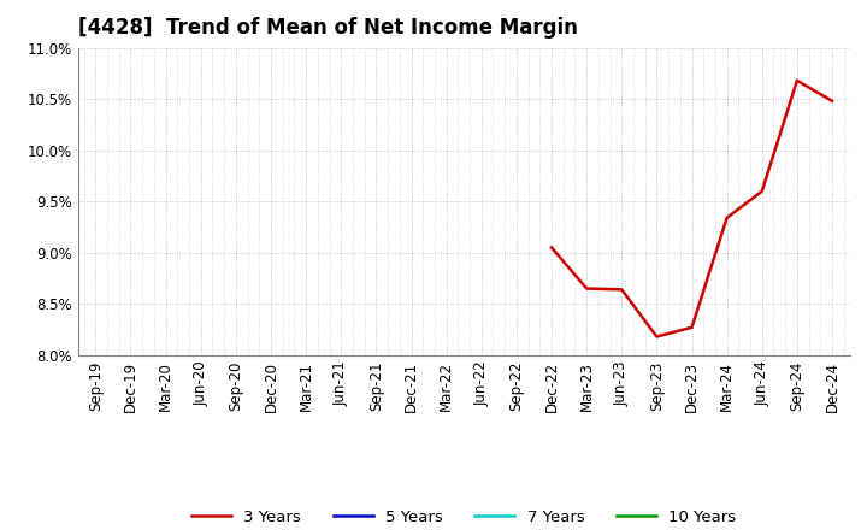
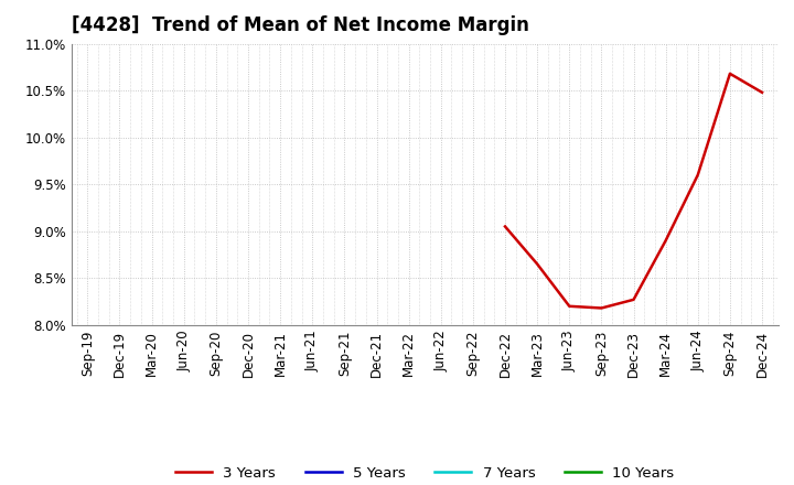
Jun-23: 8.64% -> 8.20%
Mar-24: 9.34% -> 8.90%
